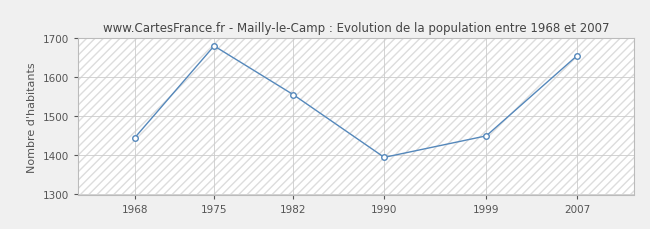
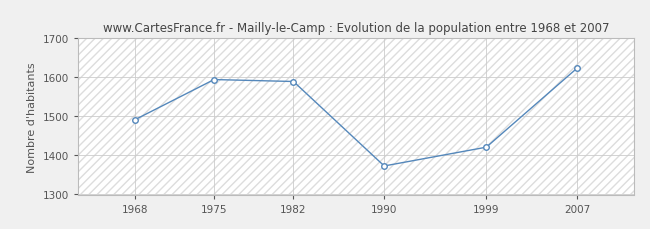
1968: 1445 -> 1491
1975: 1680 -> 1594
1982: 1555 -> 1589
1990: 1395 -> 1373
1999: 1450 -> 1421
2007: 1655 -> 1623
